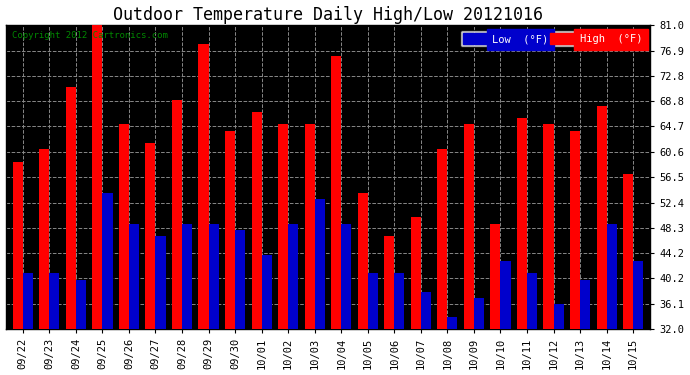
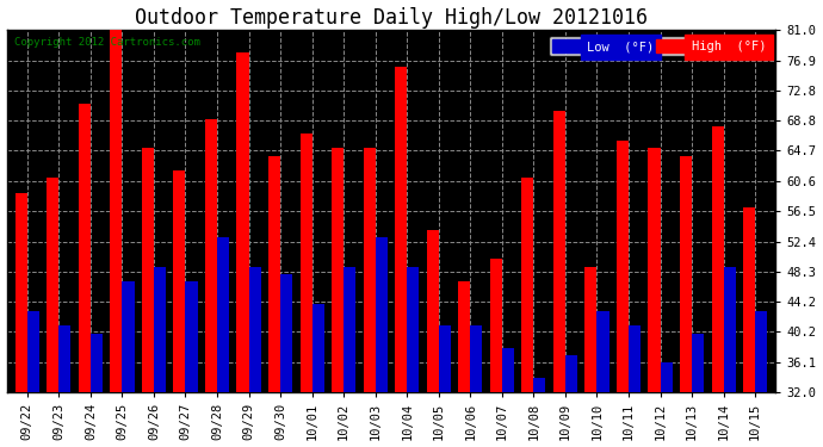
Low (°F)/09/22: 41 -> 43
Low (°F)/09/25: 54 -> 47
Low (°F)/09/28: 49 -> 53
High (°F)/10/09: 65 -> 70
